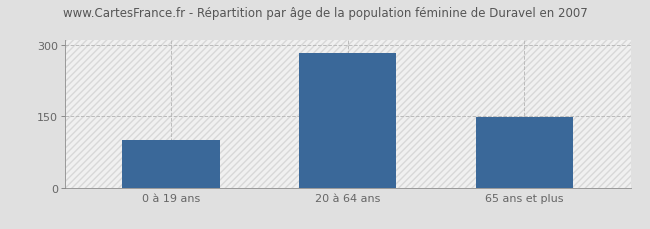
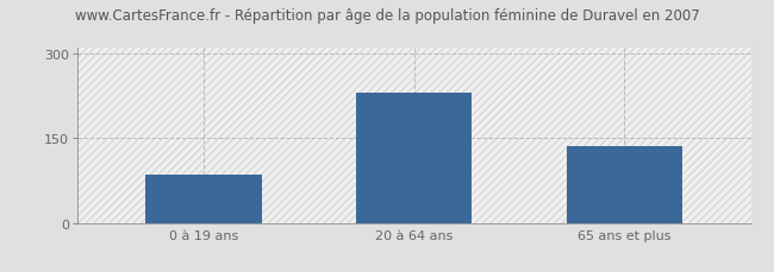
0 à 19 ans: 100 -> 85
20 à 64 ans: 283 -> 230
65 ans et plus: 149 -> 135
